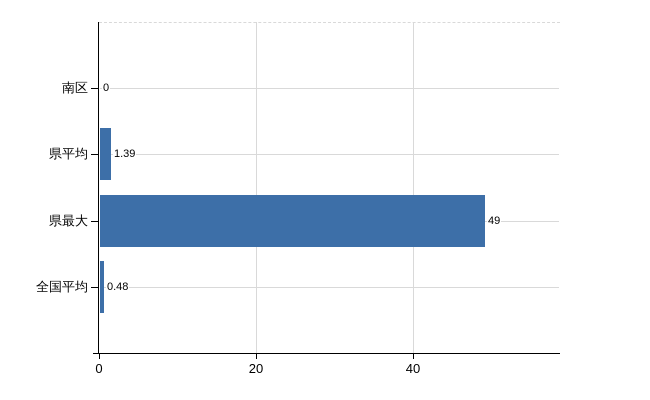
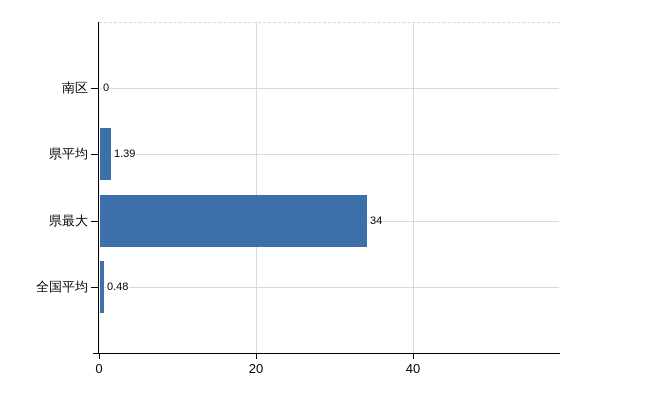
県最大: 49 -> 34
